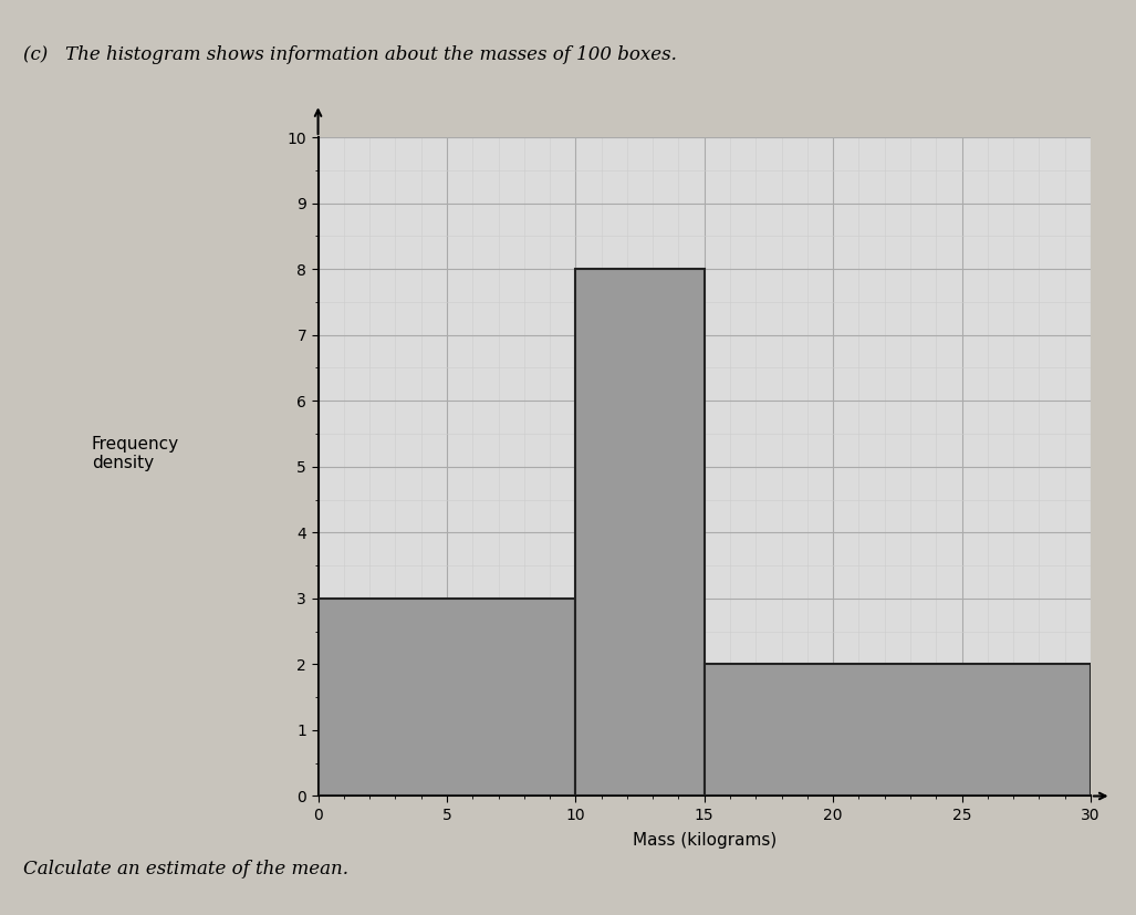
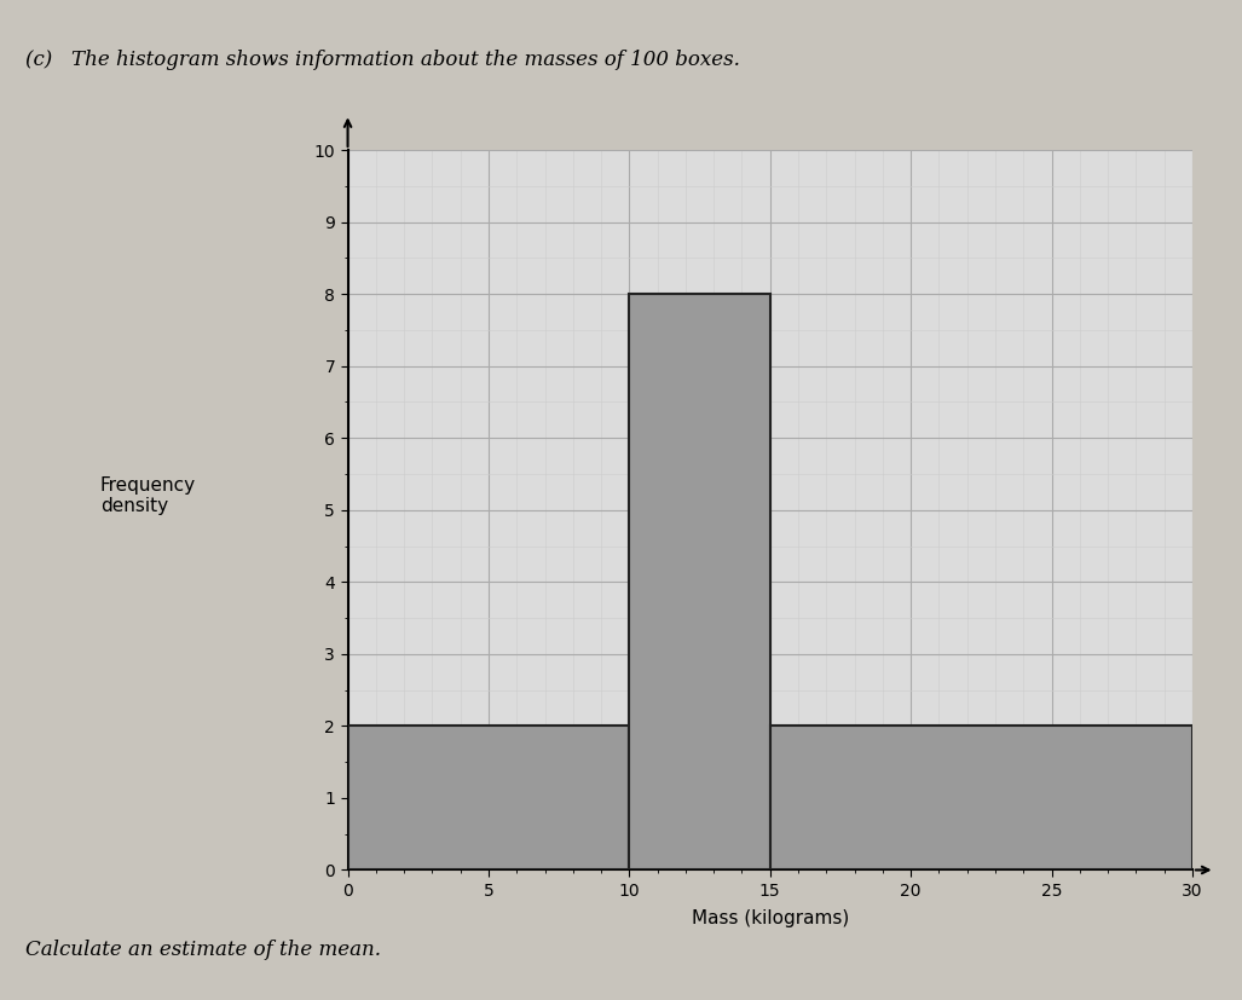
5: 3 -> 2
